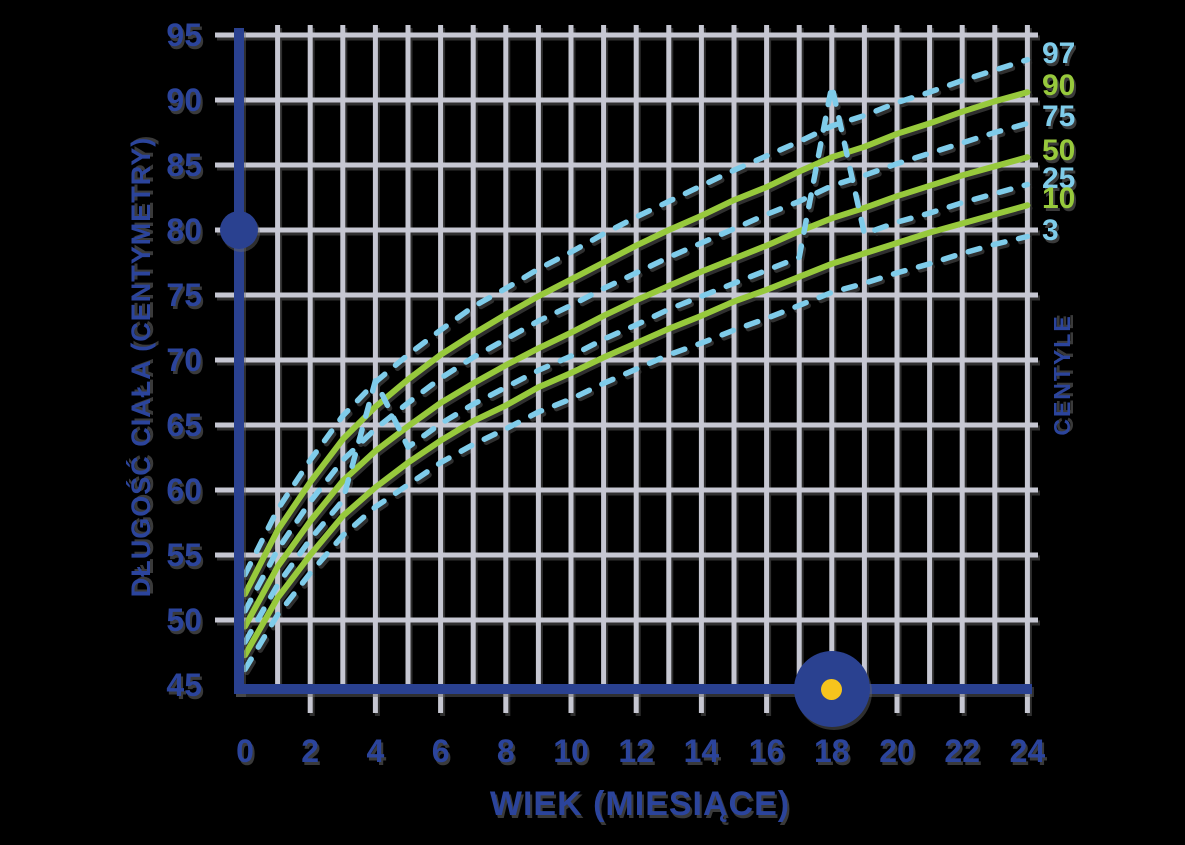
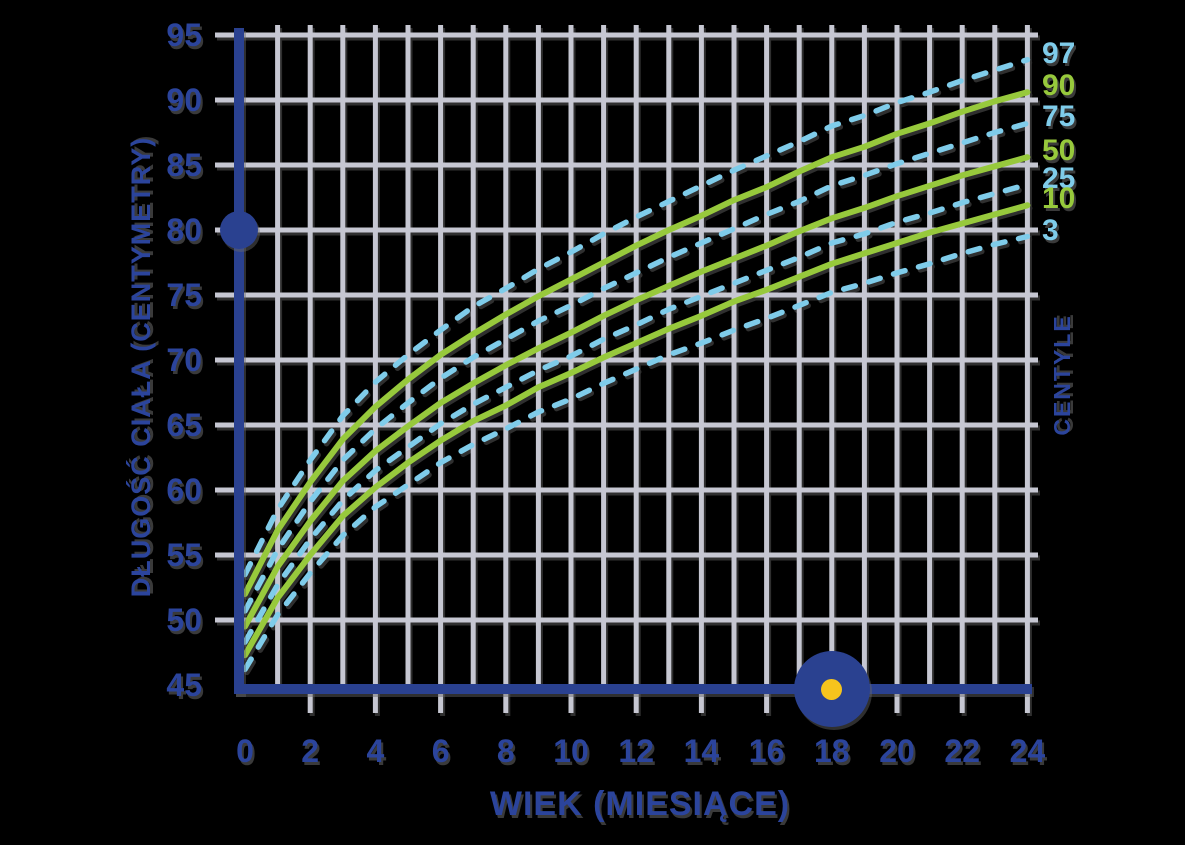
25/4: 68.4 -> 61.5
25/18: 91.1 -> 79.0
